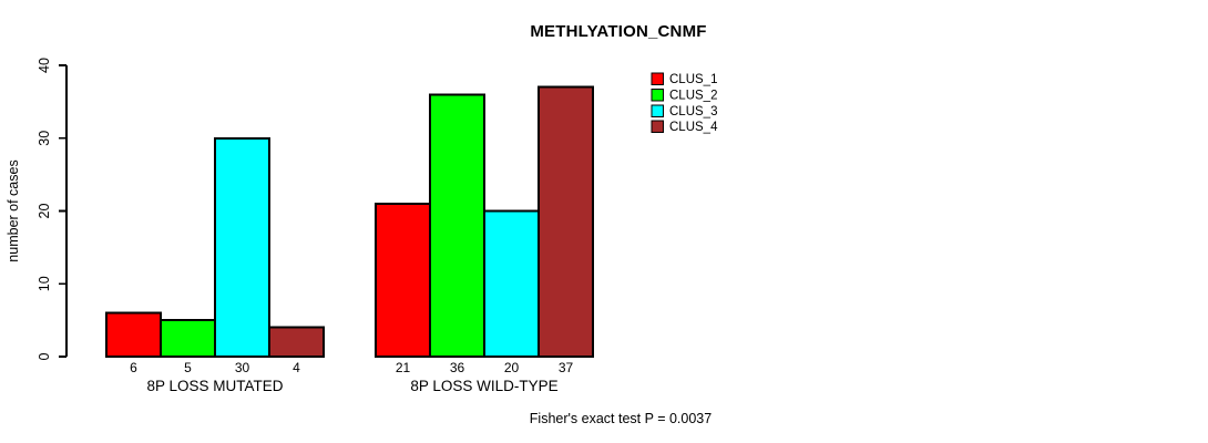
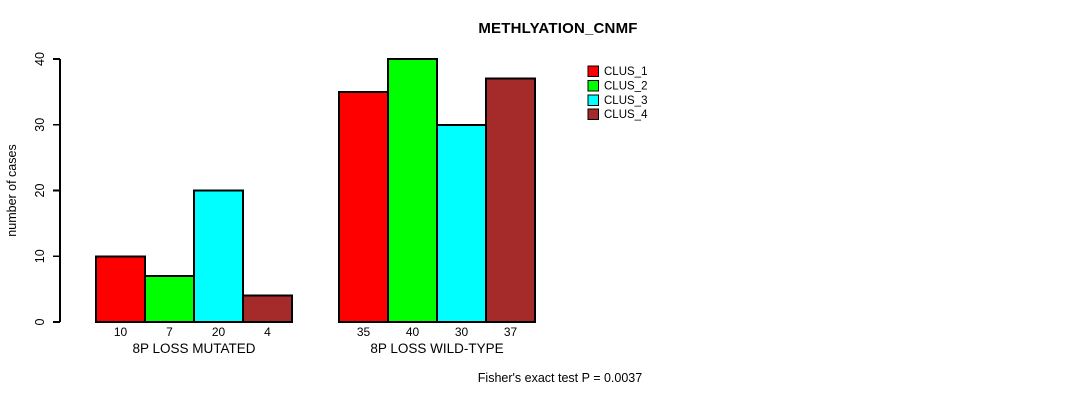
CLUS_1/8P LOSS MUTATED: 6 -> 10
CLUS_2/8P LOSS MUTATED: 5 -> 7
CLUS_3/8P LOSS MUTATED: 30 -> 20
CLUS_1/8P LOSS WILD-TYPE: 21 -> 35
CLUS_2/8P LOSS WILD-TYPE: 36 -> 40
CLUS_3/8P LOSS WILD-TYPE: 20 -> 30
